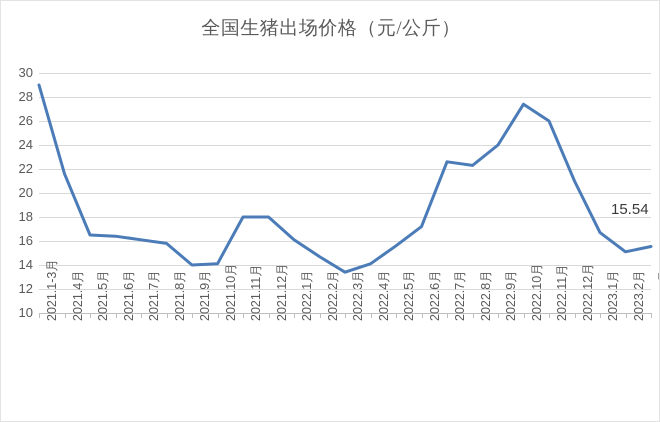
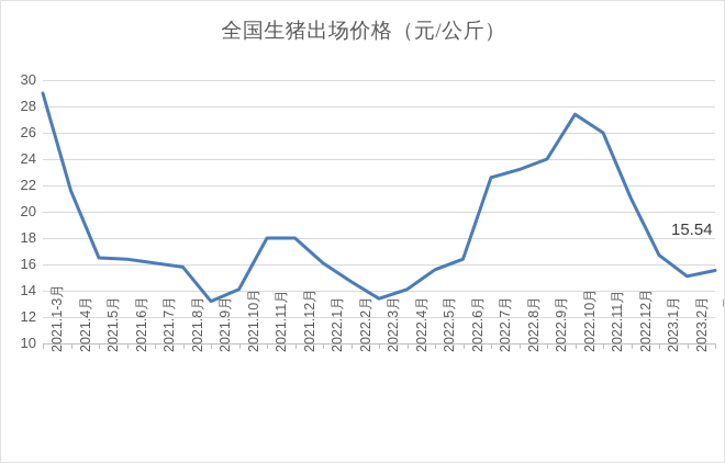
2021.9月: 14.0 -> 13.2
2022.6月: 17.2 -> 16.4
2022.8月: 22.3 -> 23.2
